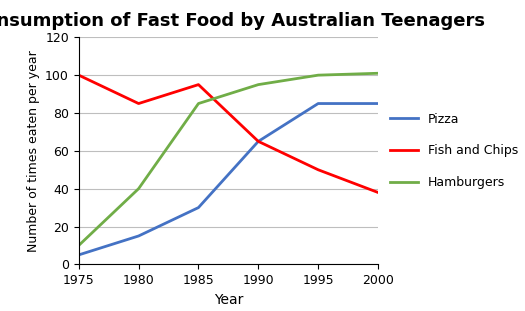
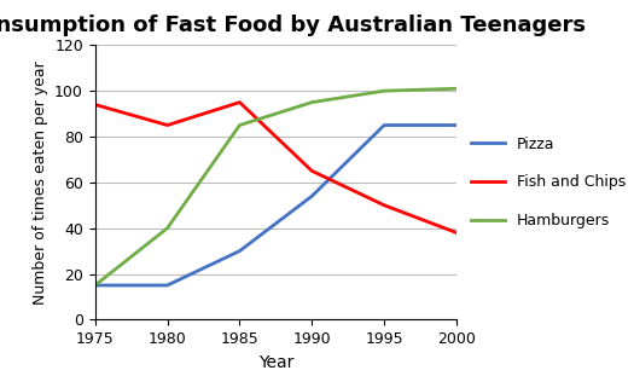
Pizza/1975: 5 -> 15
Fish and Chips/1975: 100 -> 94
Hamburgers/1975: 10 -> 15
Pizza/1990: 65 -> 54
